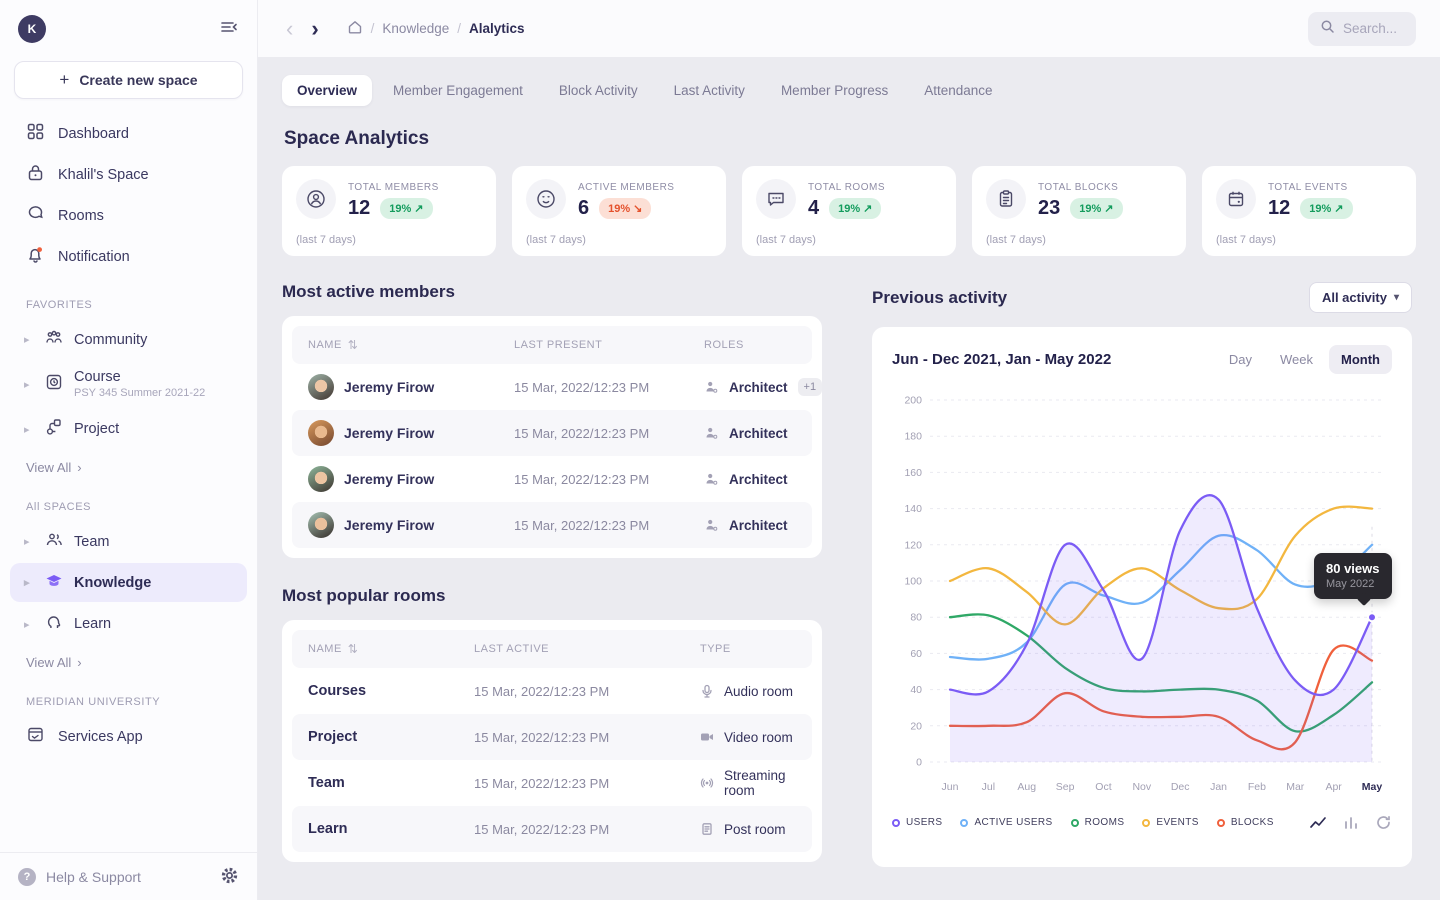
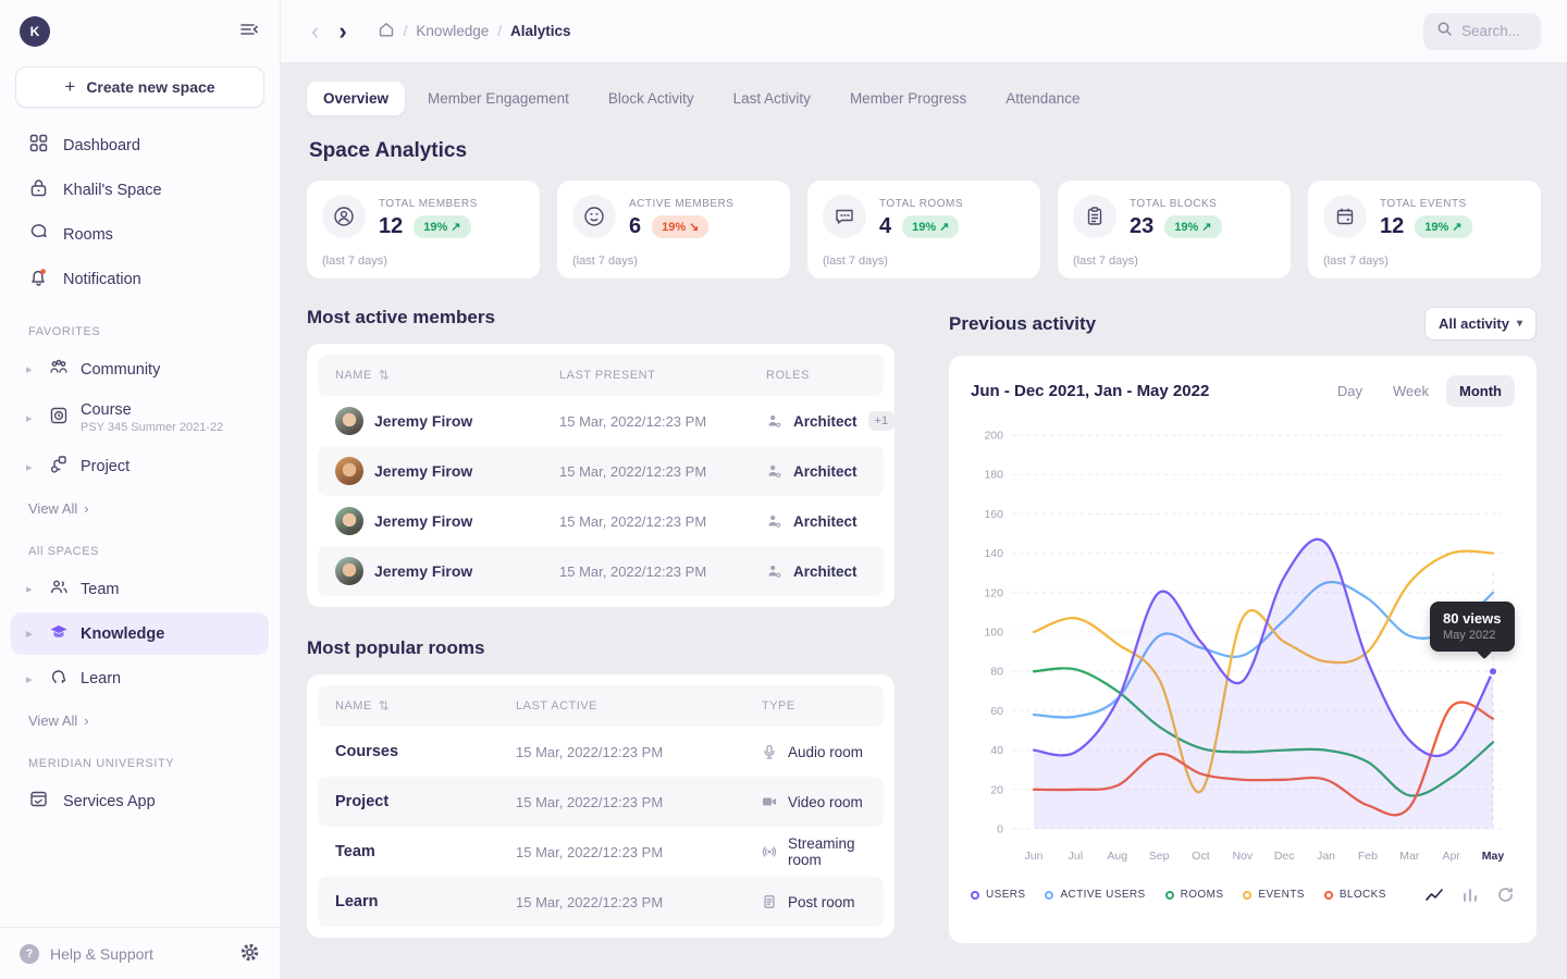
EVENTS/Oct: 96 -> 19
USERS/Nov: 57 -> 75
